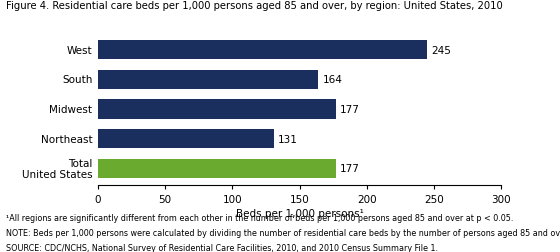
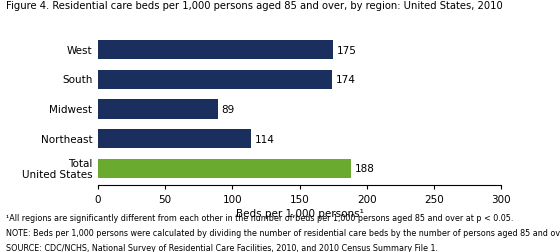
West: 245 -> 175
South: 164 -> 174
Midwest: 177 -> 89
Northeast: 131 -> 114
Total United States: 177 -> 188
